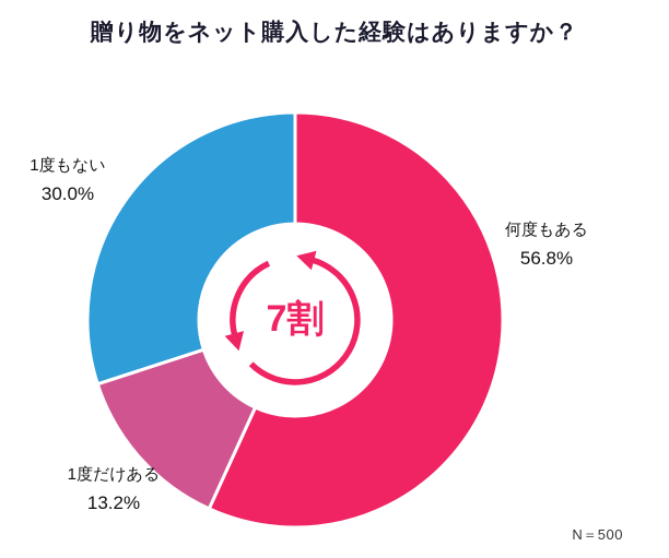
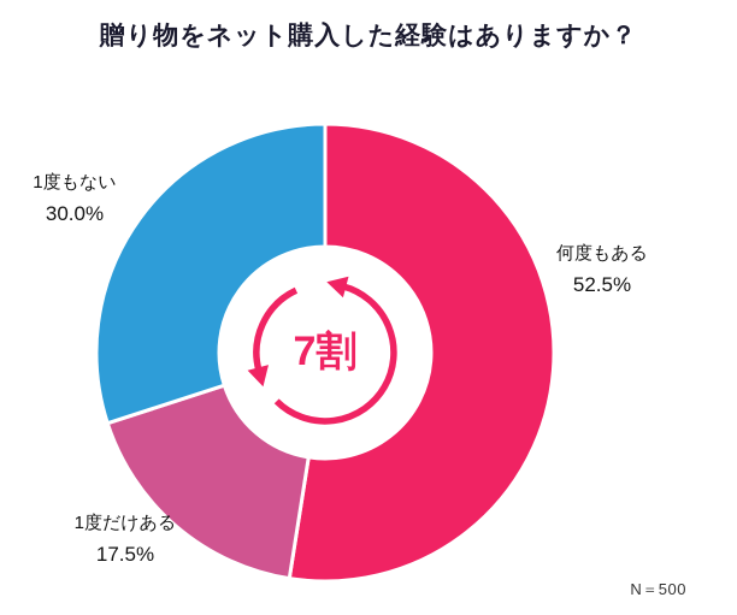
何度もある: 56.8% -> 52.5%
1度だけある: 13.2% -> 17.5%
